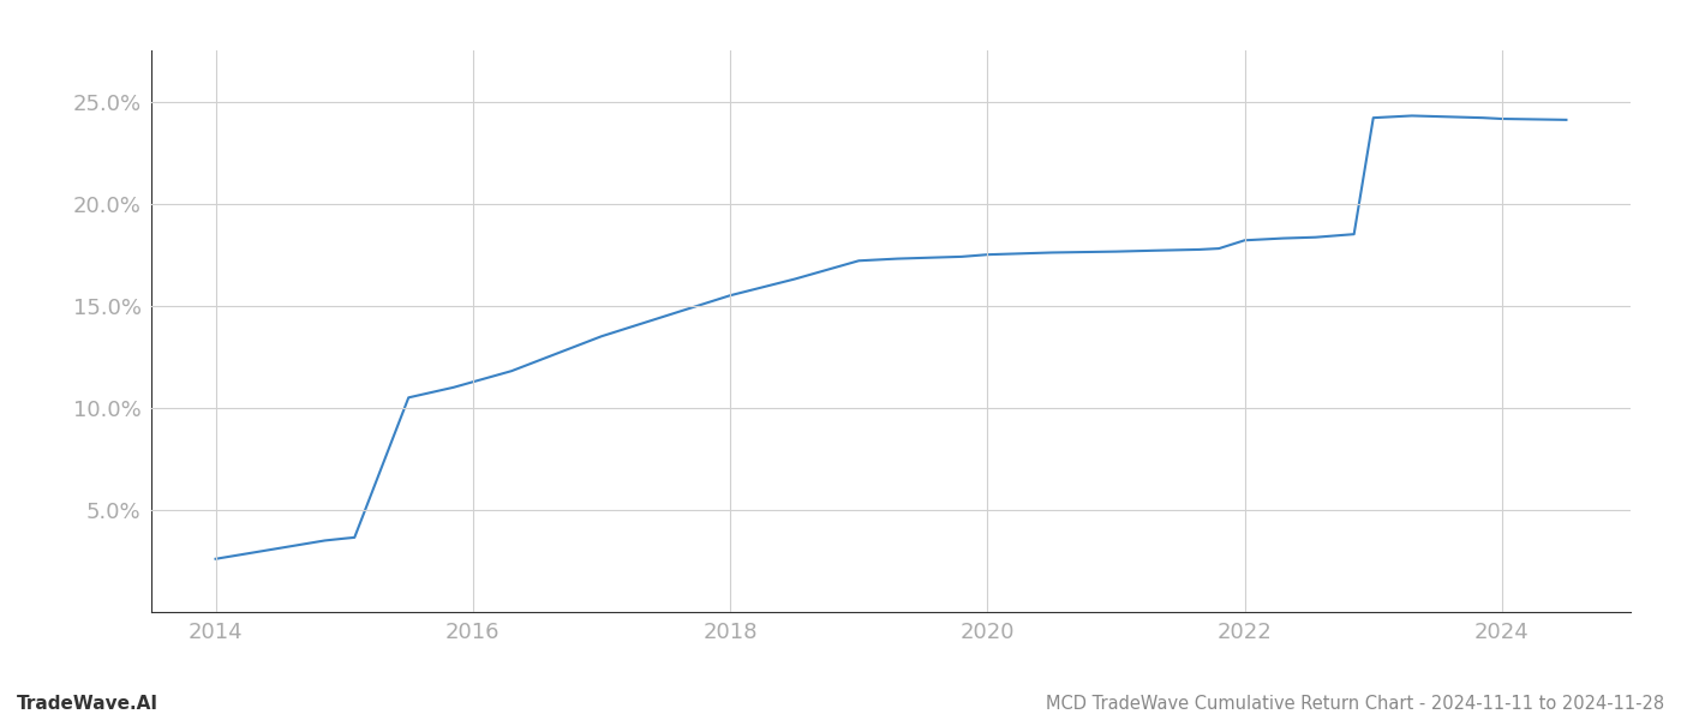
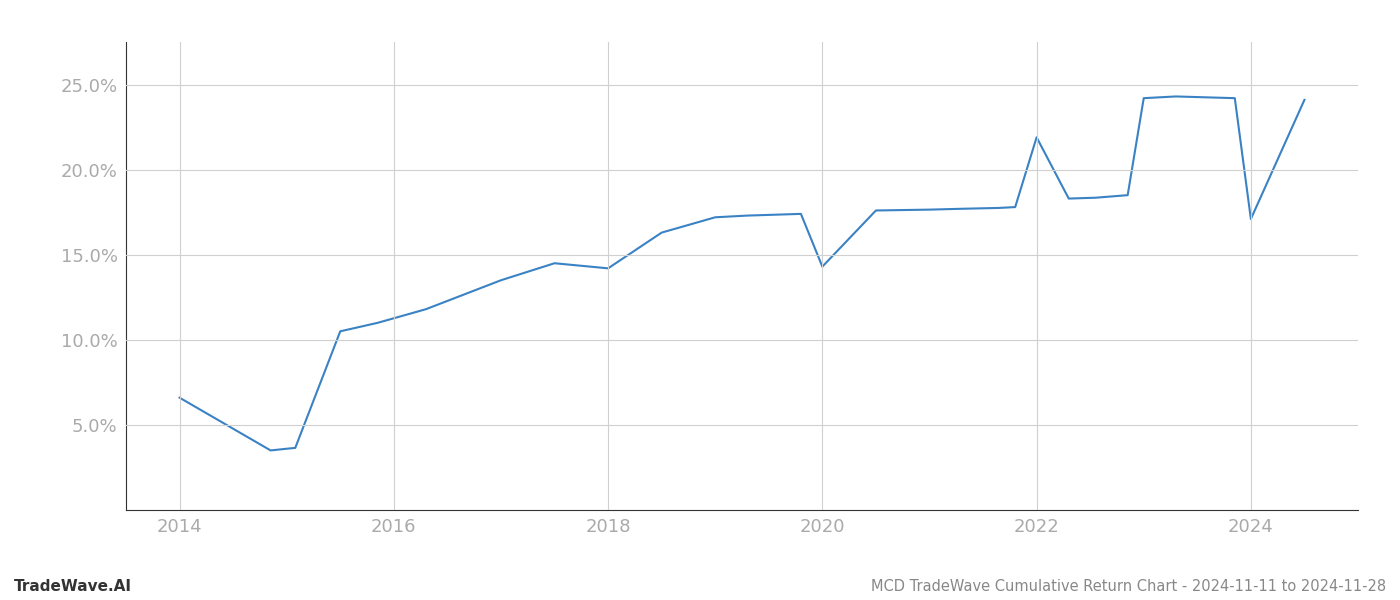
2014: 2.6% -> 6.6%
2018: 15.5% -> 14.2%
2020: 17.5% -> 14.3%
2022: 18.2% -> 21.9%
2024: 24.1% -> 17.1%
